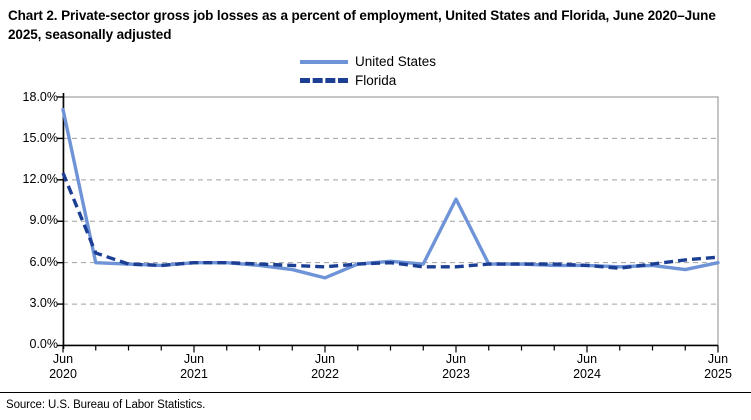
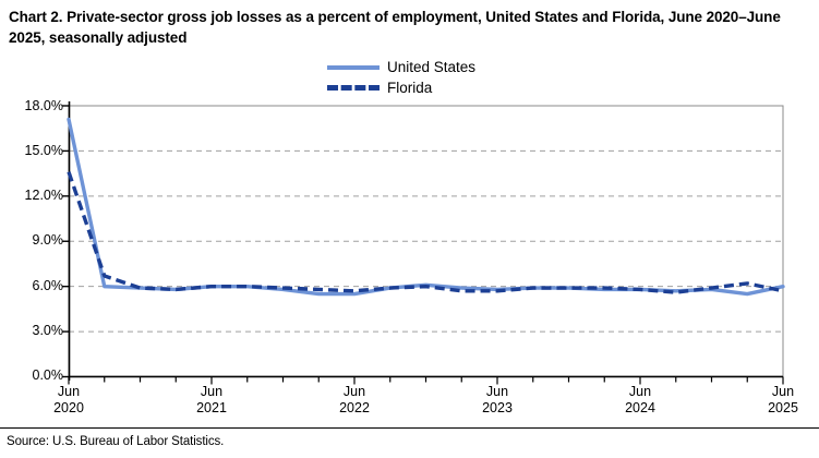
Florida/Jun 2020: 12.5% -> 13.6%
United States/Jun 2022: 4.9% -> 5.5%
United States/Jun 2023: 10.6% -> 5.8%
Florida/Jun 2025: 6.4% -> 5.7%
